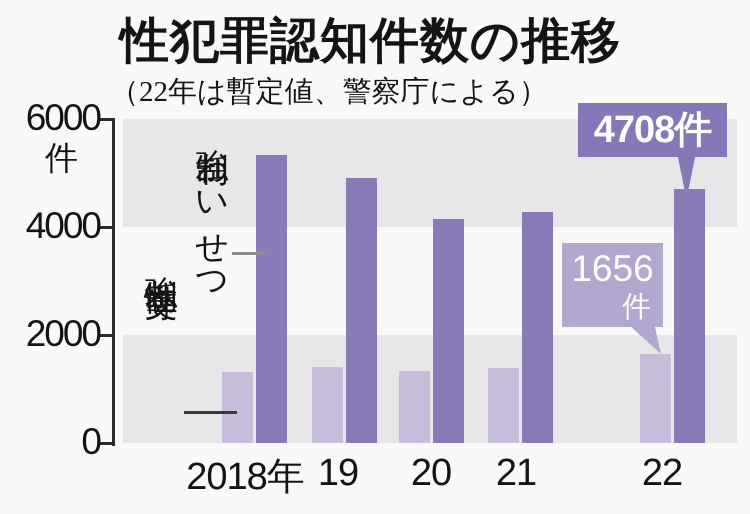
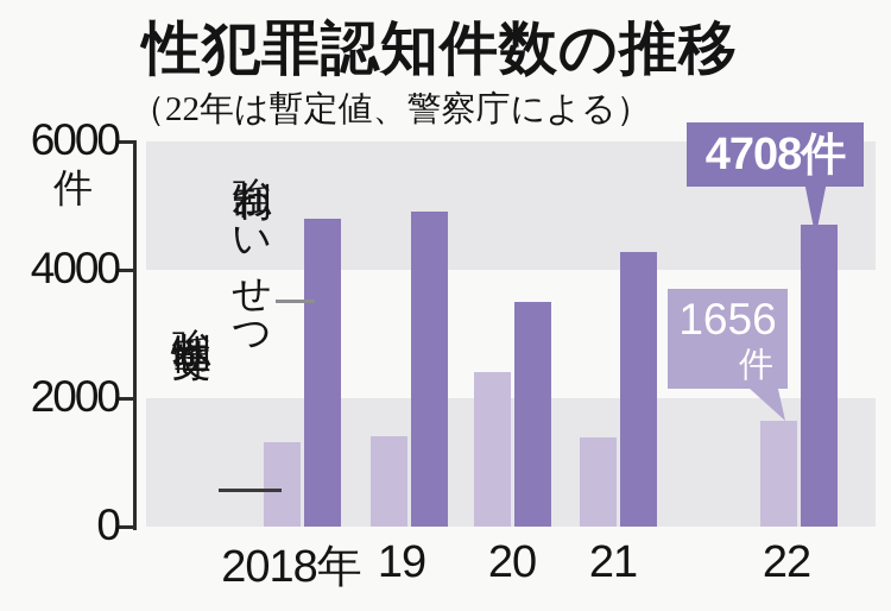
強制わいせつ/2018年: 5300 -> 4800
強制性交等/20: 1300 -> 2400
強制わいせつ/20: 4200 -> 3500
